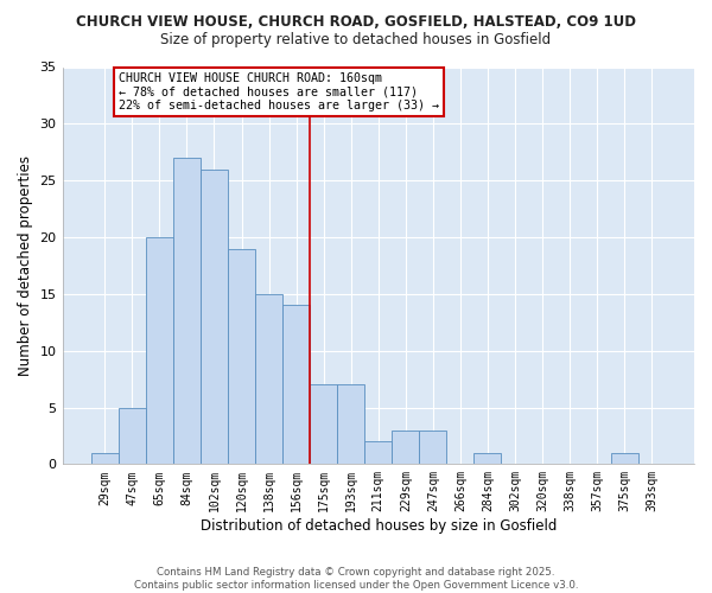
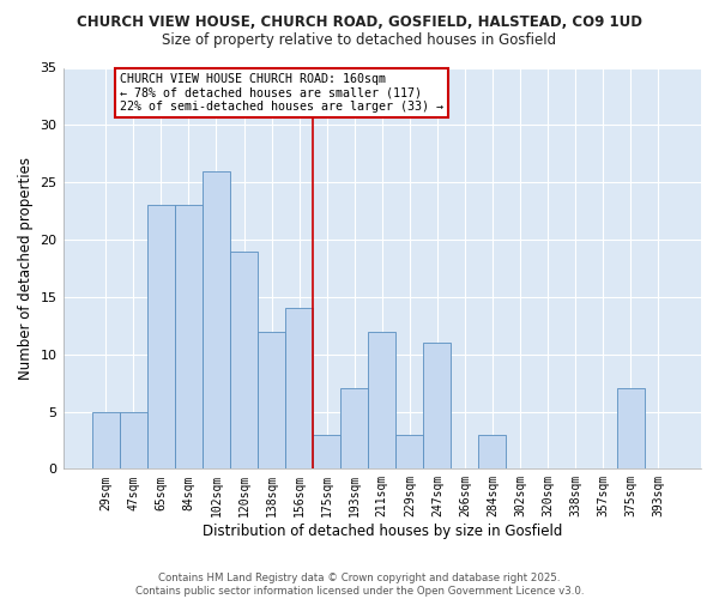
29sqm: 1 -> 5
65sqm: 20 -> 23
84sqm: 27 -> 23
138sqm: 15 -> 12
175sqm: 7 -> 3
211sqm: 2 -> 12
247sqm: 3 -> 11
284sqm: 1 -> 3
375sqm: 1 -> 7
